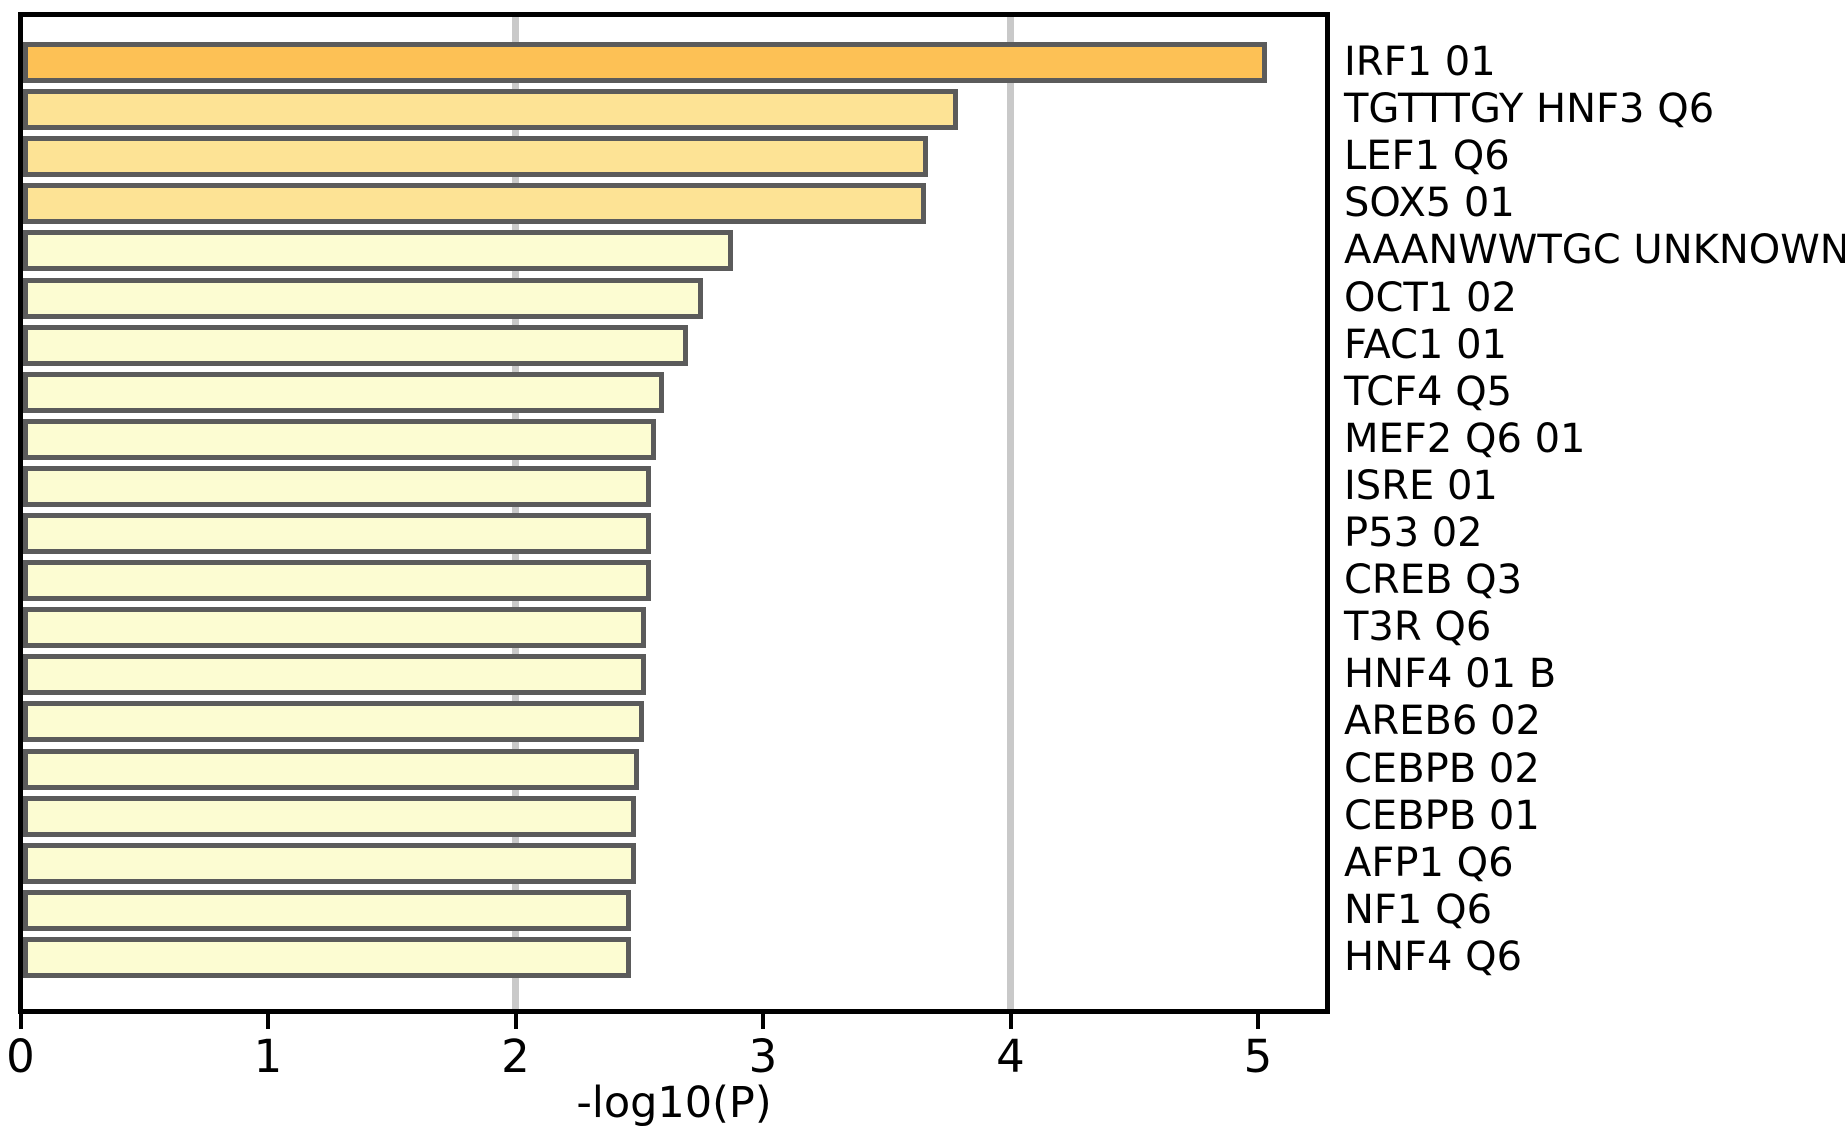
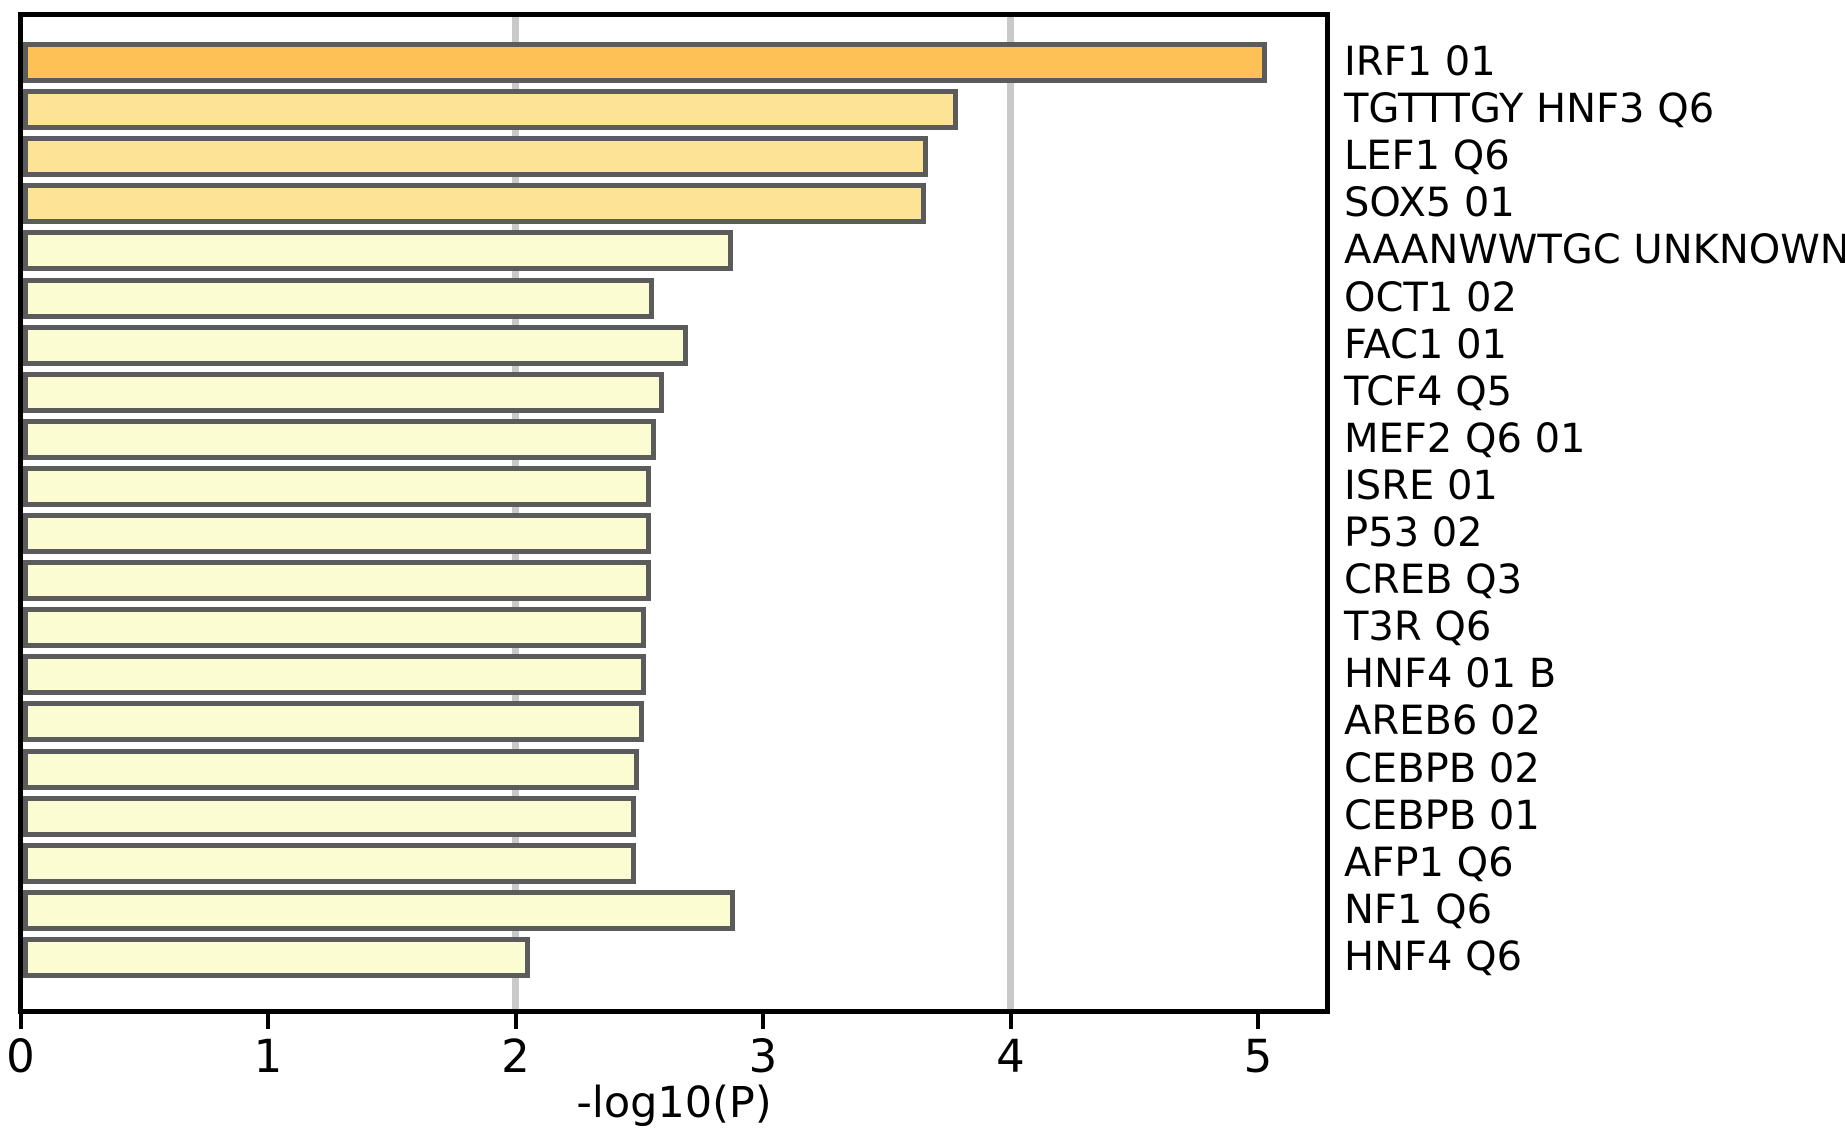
OCT1 02: 2.76 -> 2.56
NF1 Q6: 2.47 -> 2.89
HNF4 Q6: 2.47 -> 2.06
